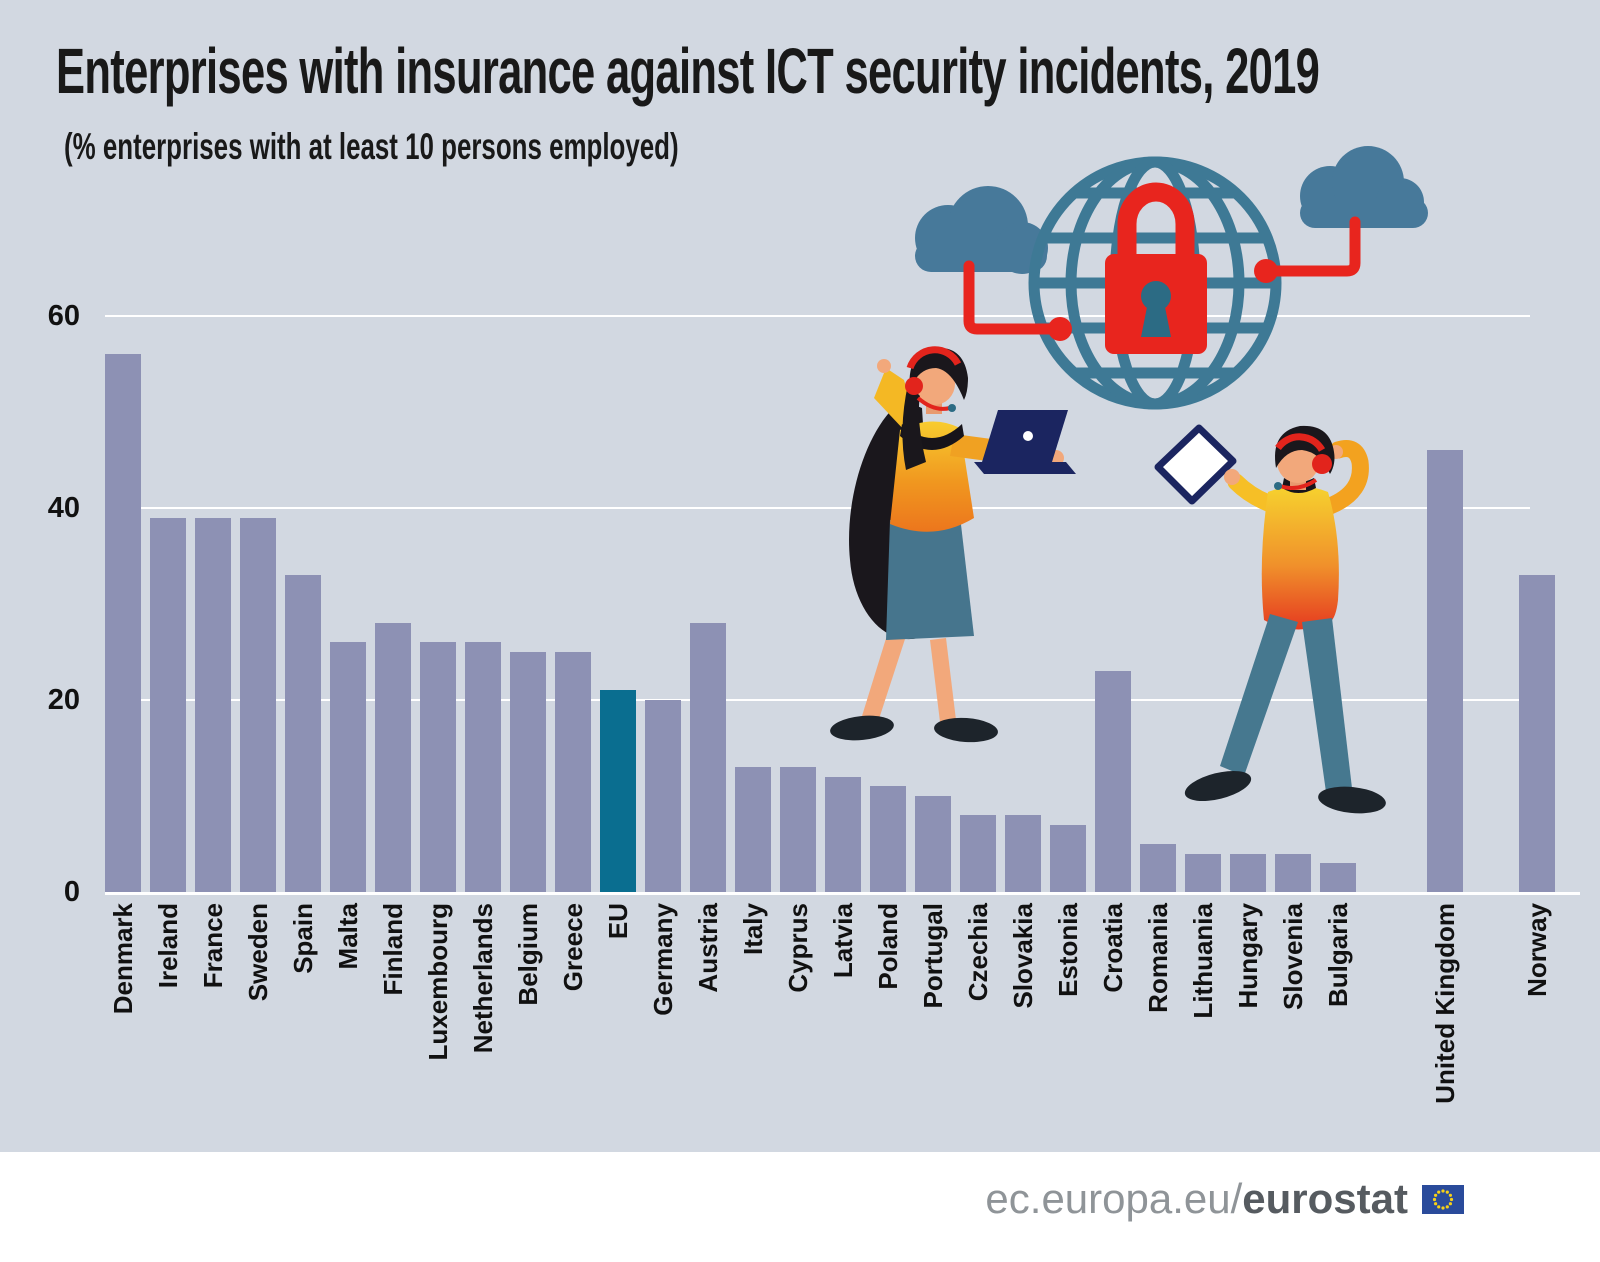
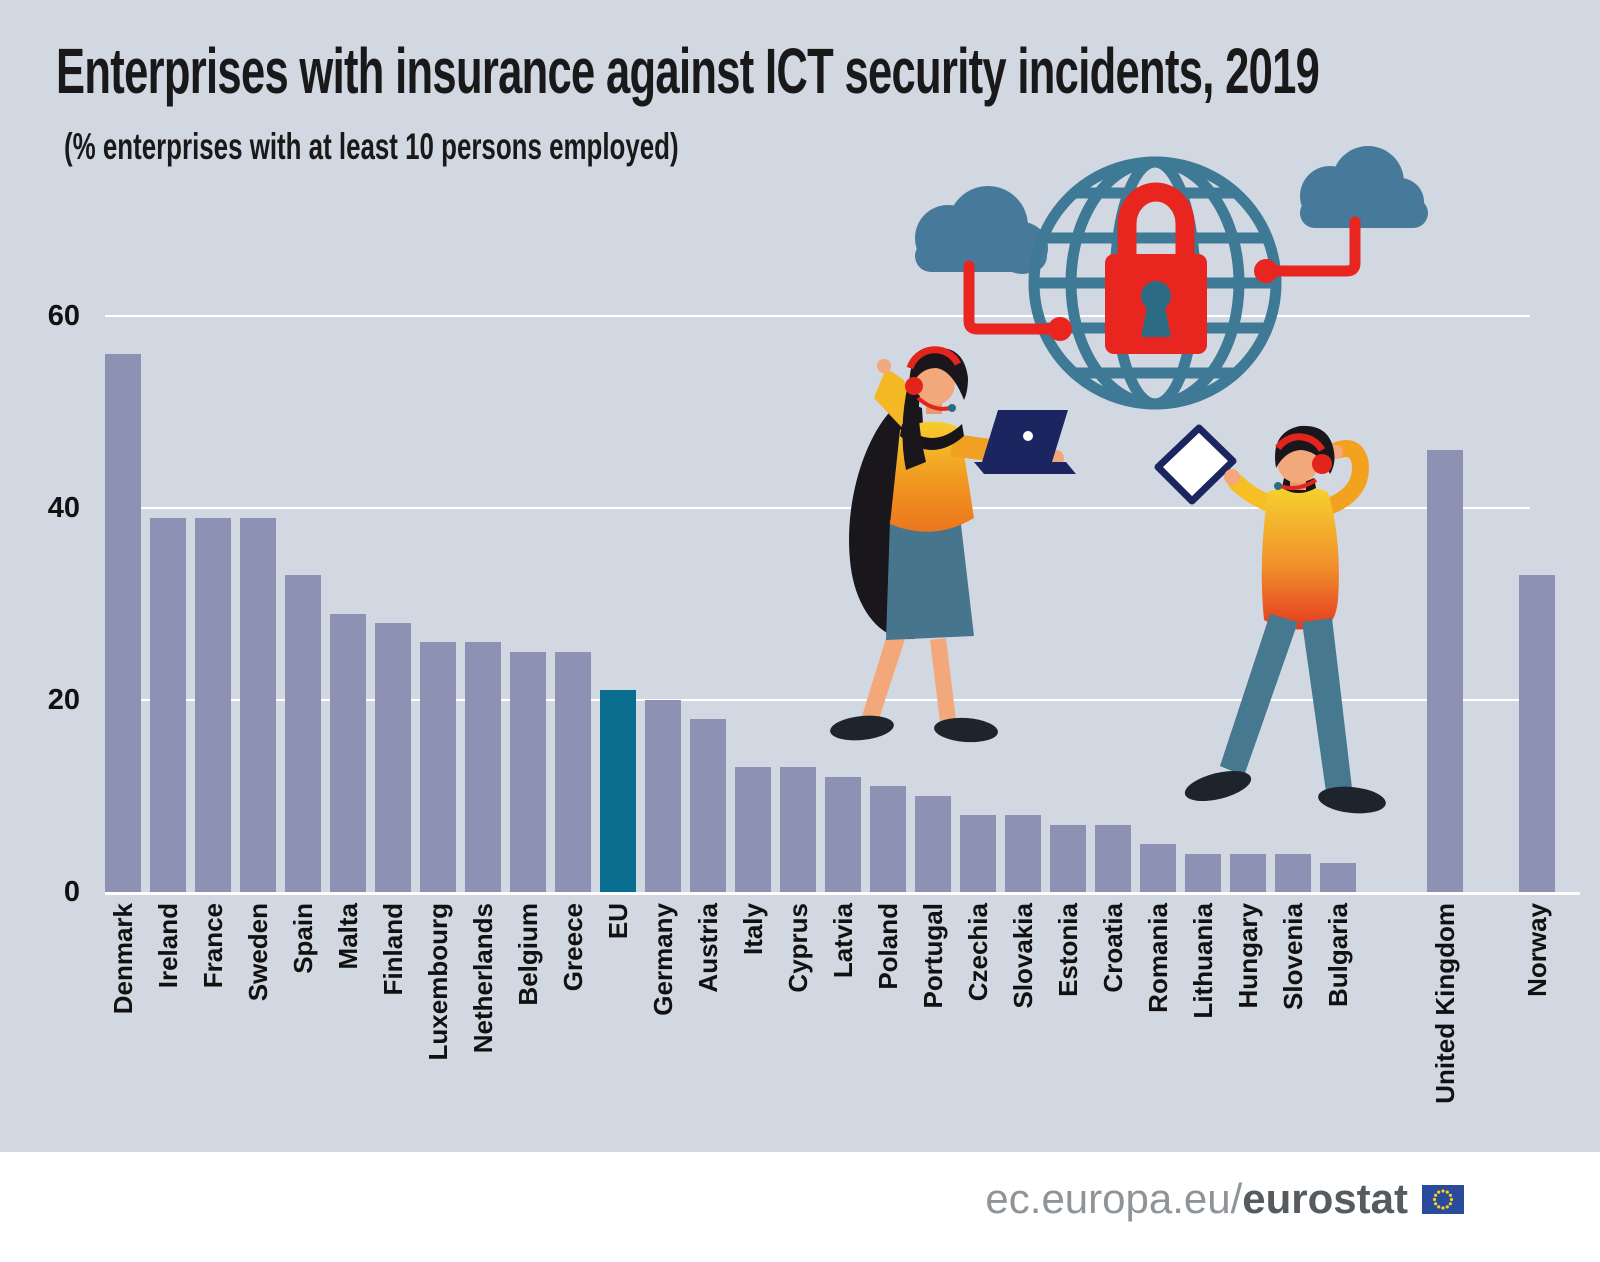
Malta: 26 -> 29
Austria: 28 -> 18
Croatia: 23 -> 7
